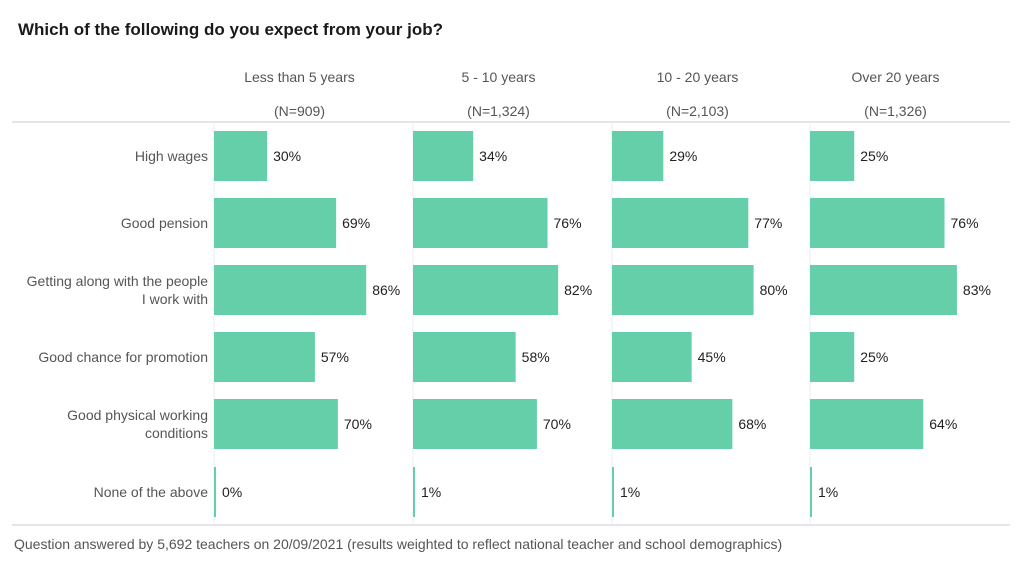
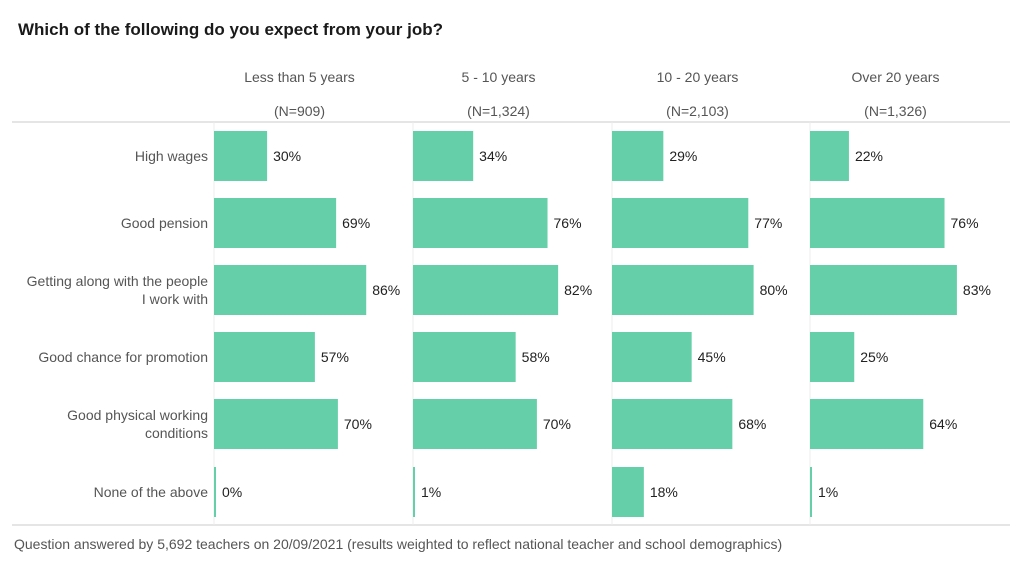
Over 20 years/High wages: 25% -> 22%
10 - 20 years/None of the above: 1% -> 18%
